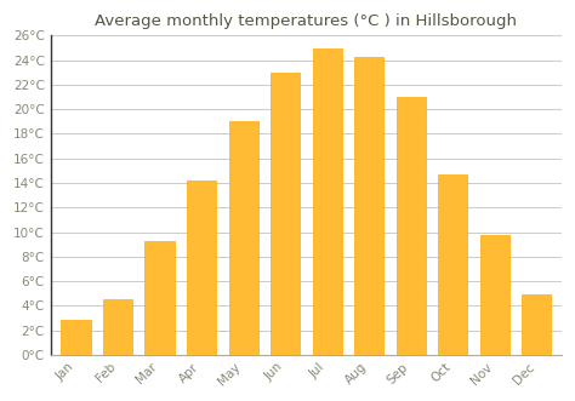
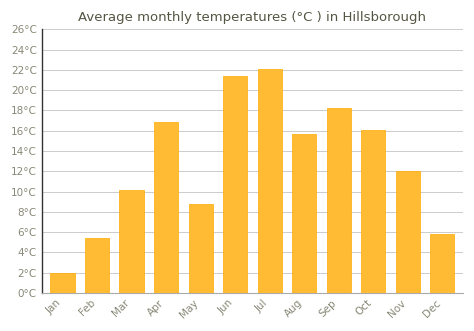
Jan: 2.8°C -> 2.0°C
Feb: 4.5°C -> 5.4°C
Mar: 9.3°C -> 10.2°C
Apr: 14.2°C -> 16.9°C
May: 19.0°C -> 8.8°C
Jun: 23.0°C -> 21.4°C
Jul: 25.0°C -> 22.1°C
Aug: 24.3°C -> 15.7°C
Sep: 21.0°C -> 18.2°C
Oct: 14.7°C -> 16.1°C
Nov: 9.8°C -> 12.0°C
Dec: 4.9°C -> 5.8°C
